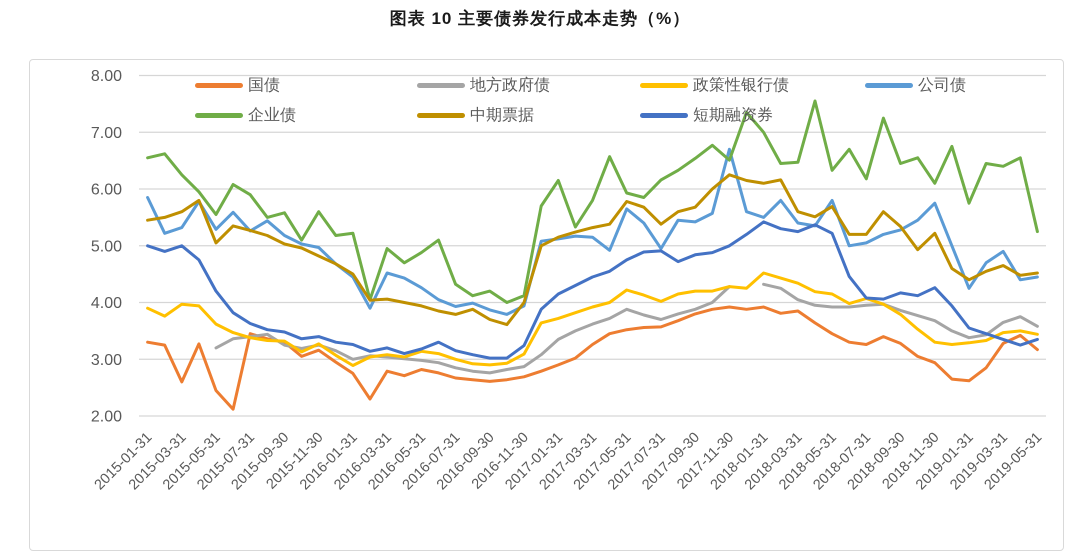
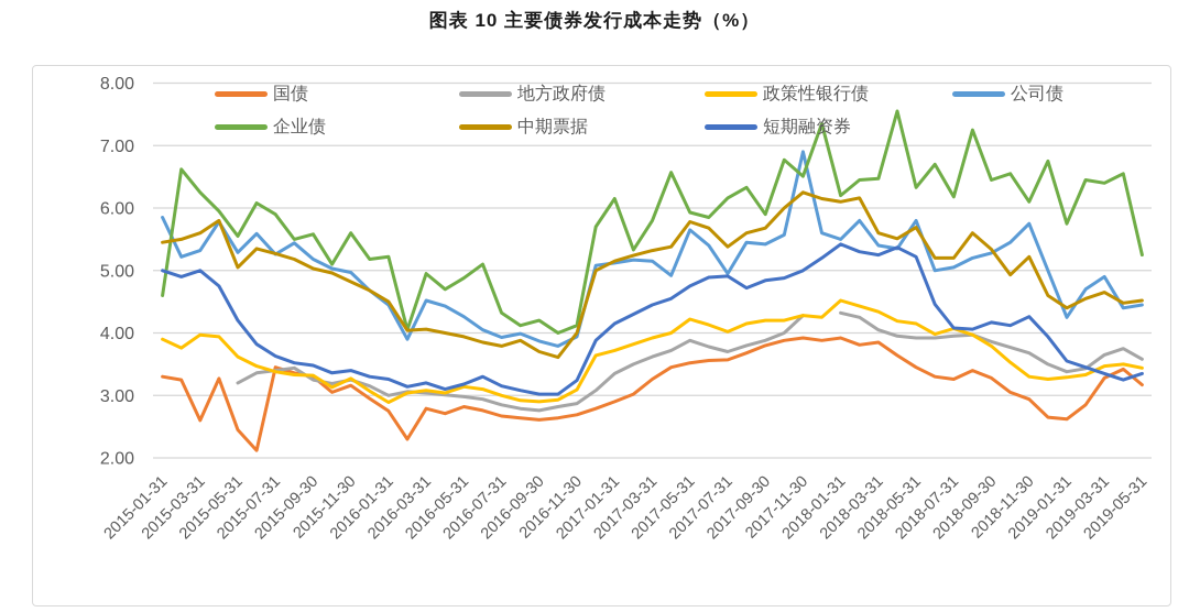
企业债/2015-01-31: 6.5 -> 4.6
企业债/2017-09-30: 6.5 -> 5.9
公司债/2017-11-30: 6.7 -> 6.9
企业债/2018-01-31: 7.0 -> 6.2
